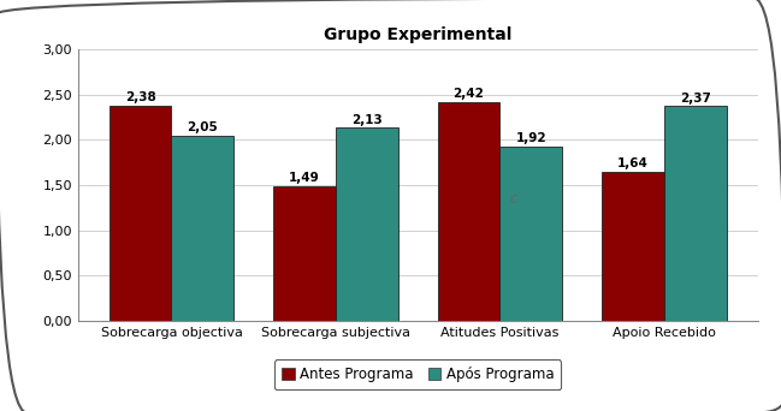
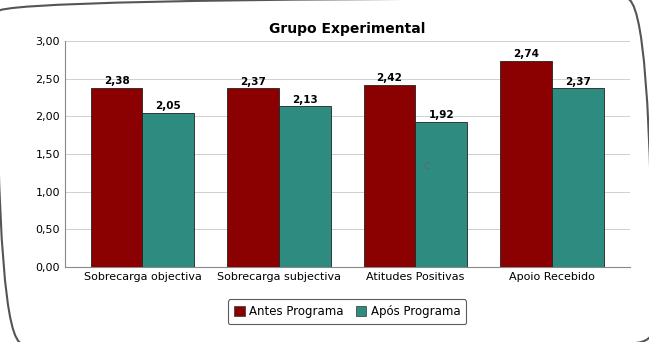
Antes Programa/Sobrecarga subjectiva: 1,49 -> 2,37
Antes Programa/Apoio Recebido: 1,64 -> 2,74
